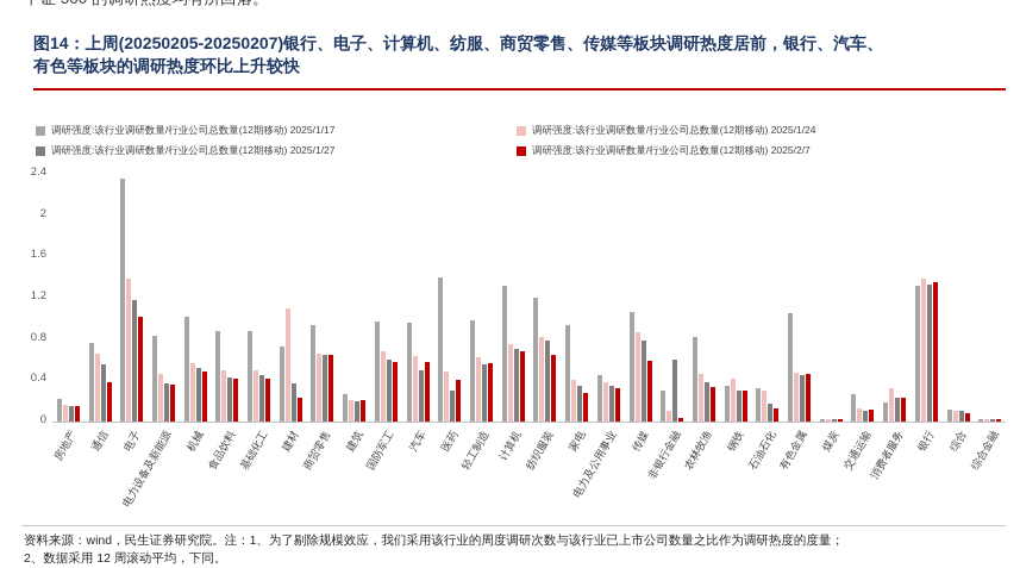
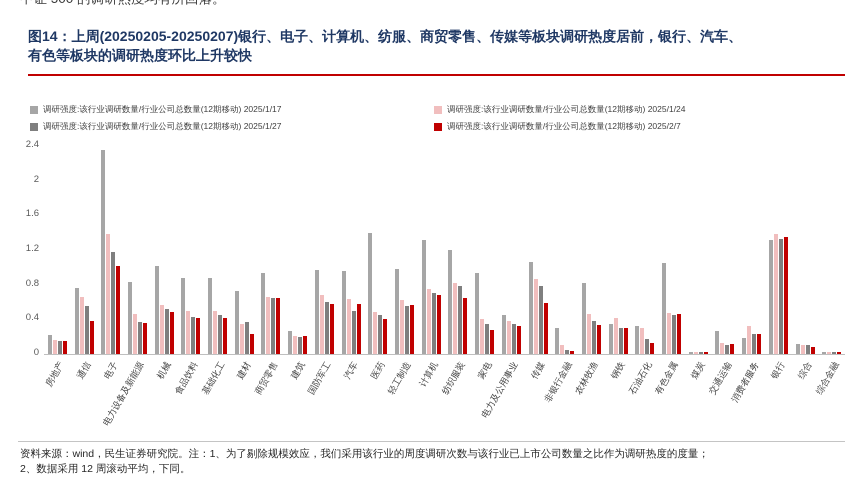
调研强度:该行业调研数量/行业公司总数量(12期移动) 2025/1/24/建材: 1.1 -> 0.3
调研强度:该行业调研数量/行业公司总数量(12期移动) 2025/1/27/医药: 0.3 -> 0.5
调研强度:该行业调研数量/行业公司总数量(12期移动) 2025/1/27/非银行金融: 0.6 -> 0.1
